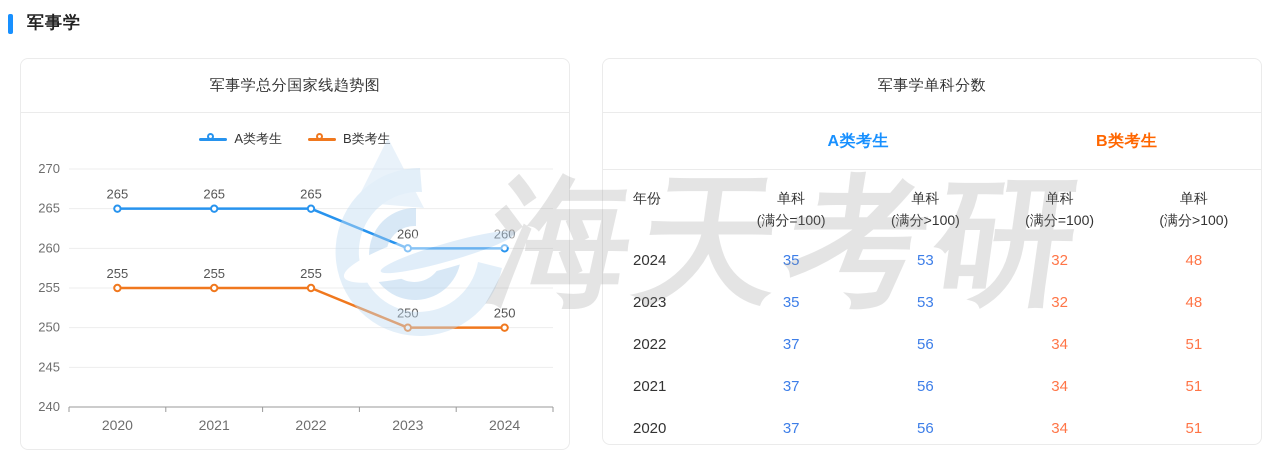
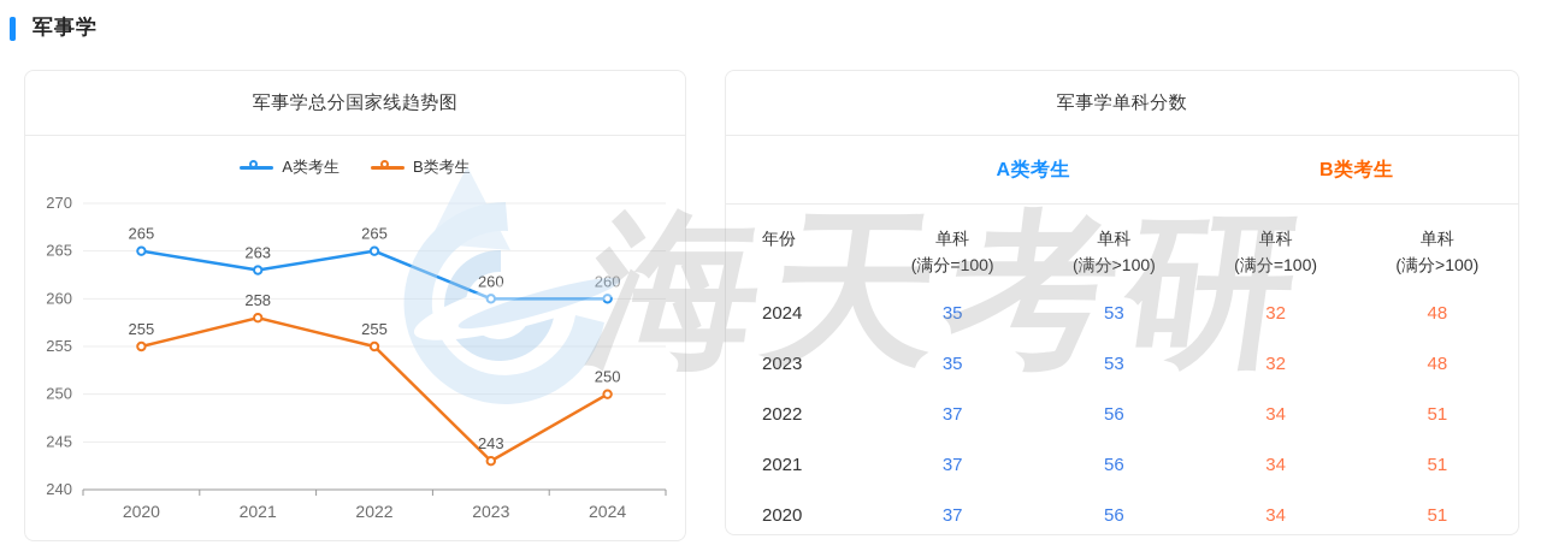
A类考生/2021: 265 -> 263
B类考生/2021: 255 -> 258
B类考生/2023: 250 -> 243
